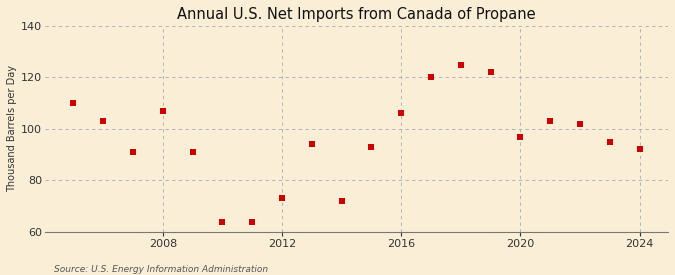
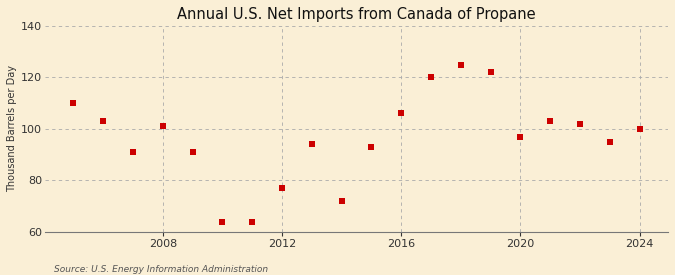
2008: 107 -> 101
2012: 73 -> 77
2024: 92 -> 100
